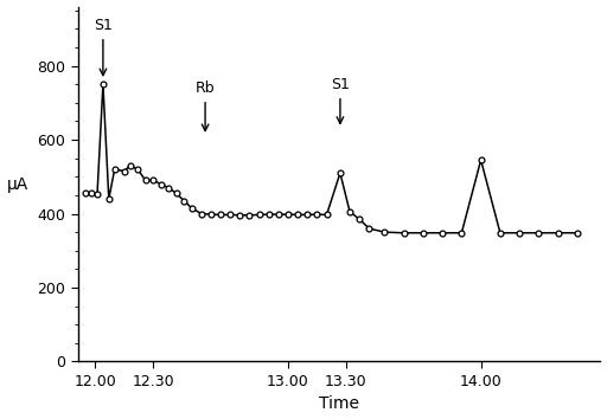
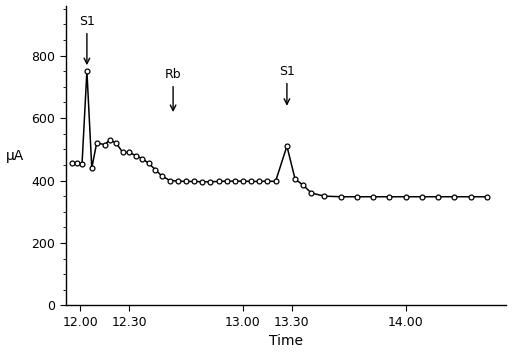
14.00: 545 -> 348
